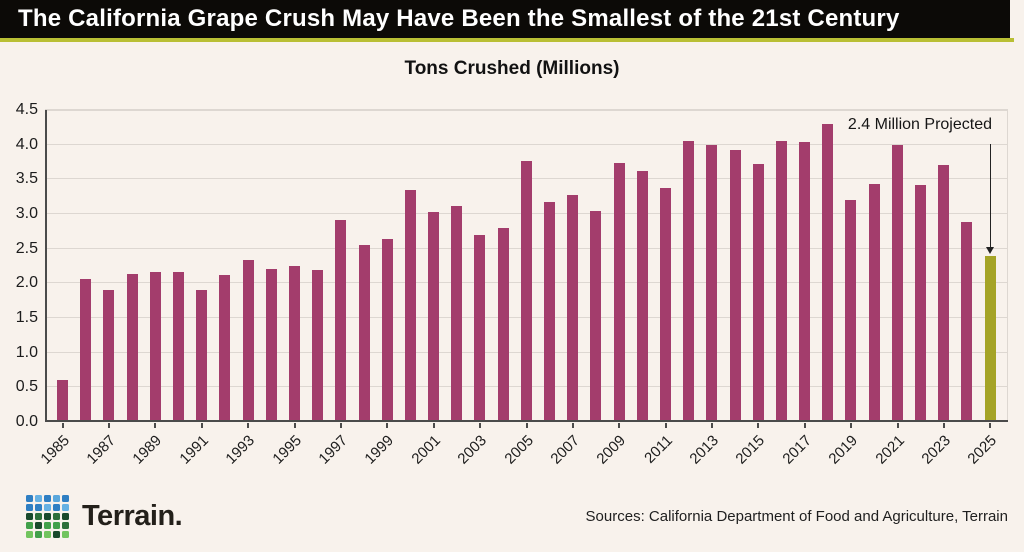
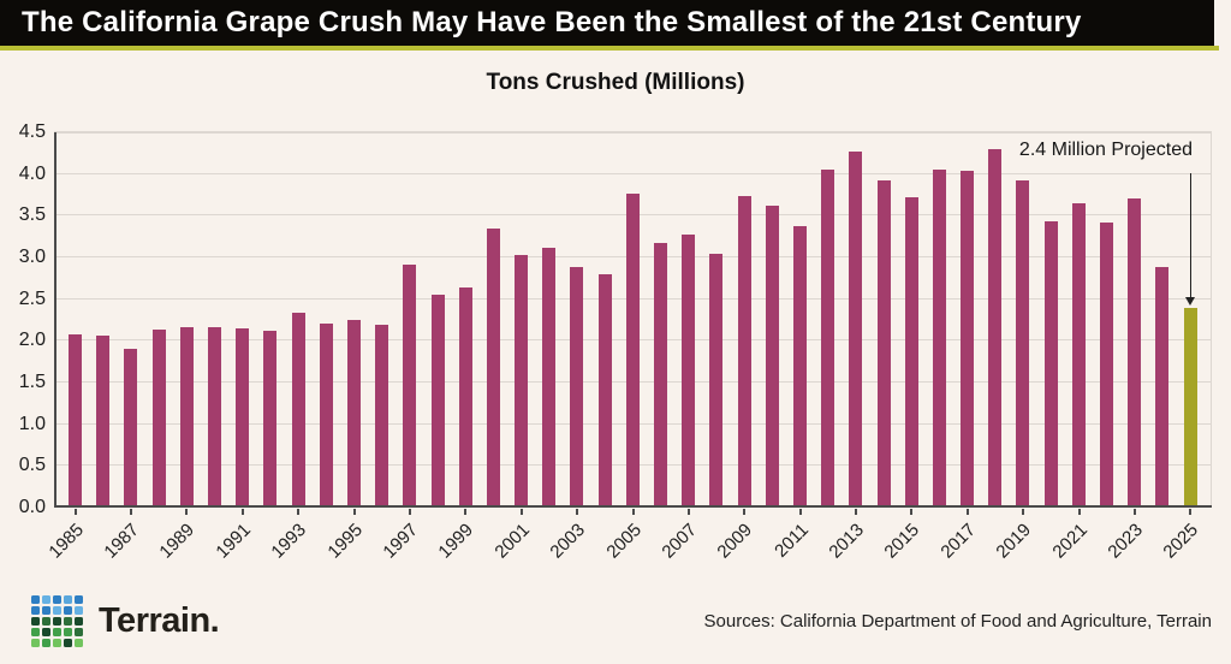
1985: 0.6 -> 2.1
1991: 1.9 -> 2.1
2003: 2.7 -> 2.9
2013: 4.0 -> 4.3
2019: 3.2 -> 3.9
2021: 4.0 -> 3.6
